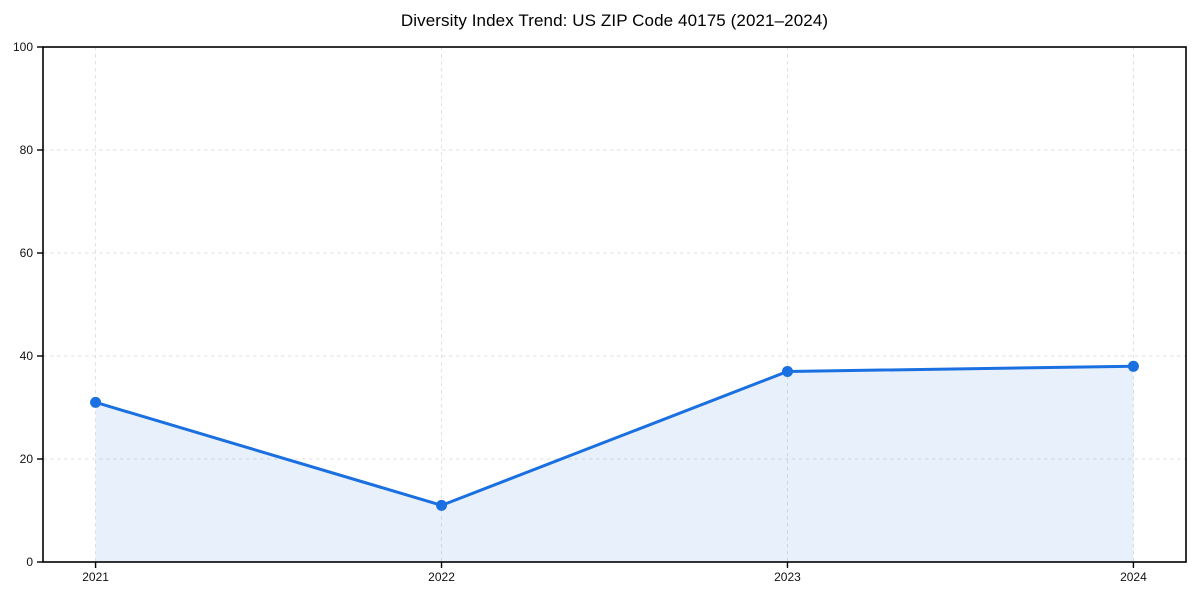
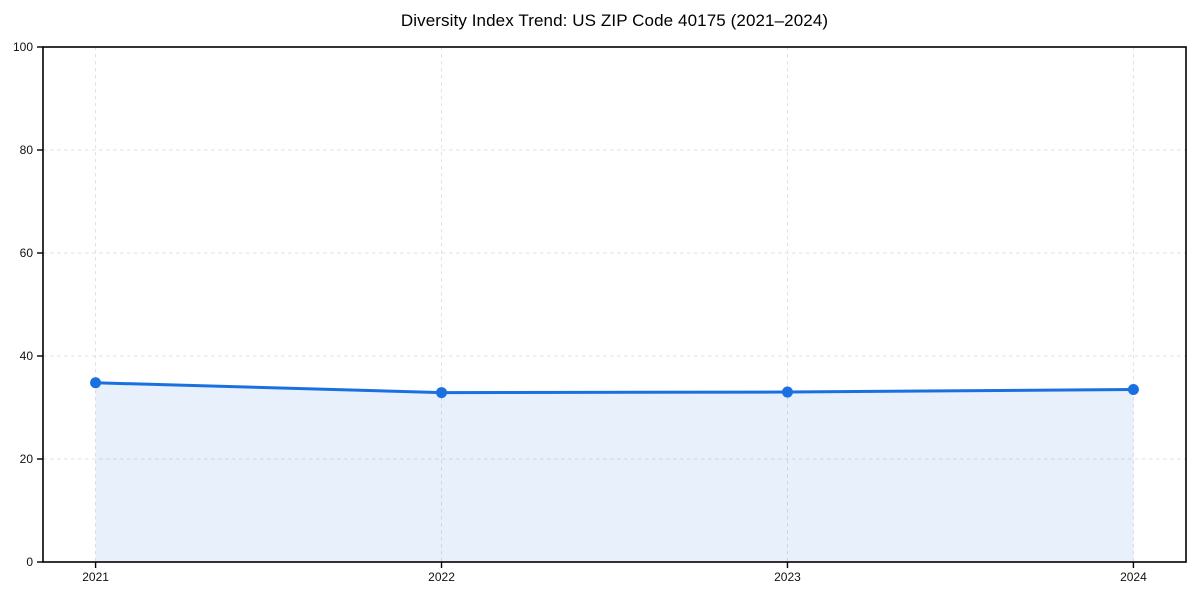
2021: 31 -> 35
2022: 11 -> 33
2023: 37 -> 33
2024: 38 -> 34
